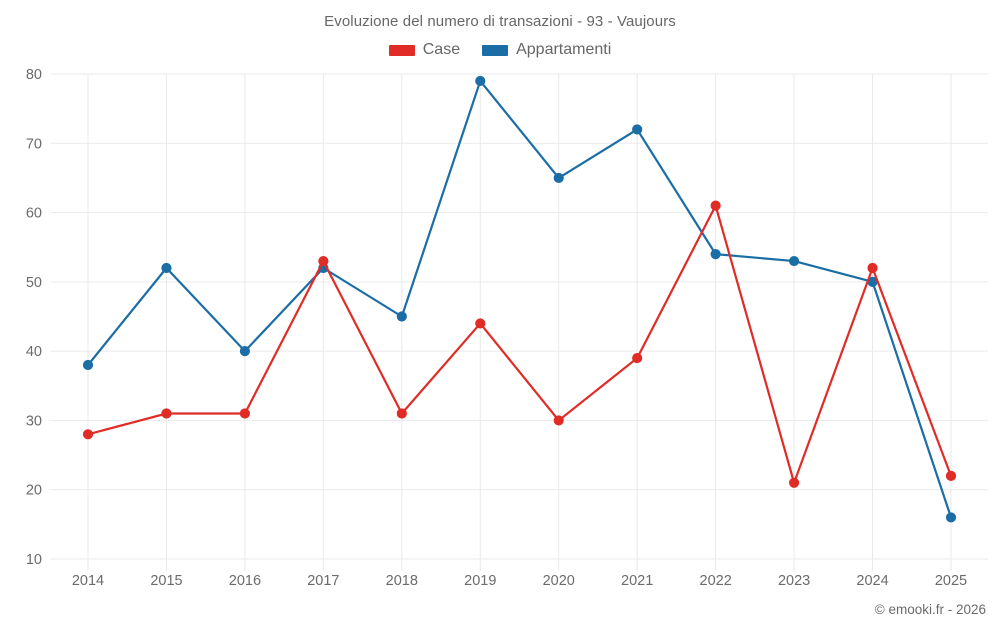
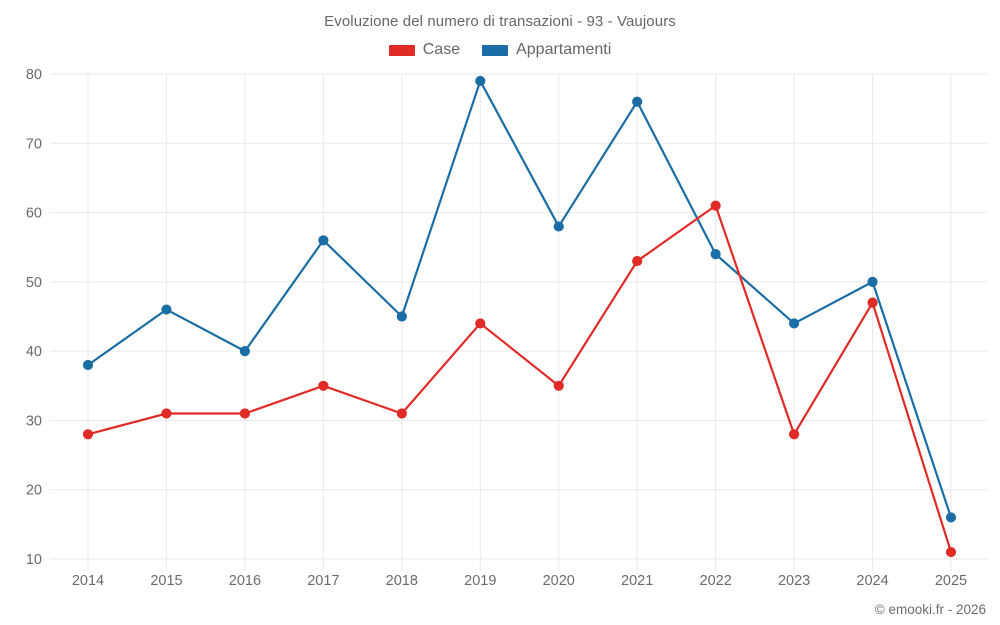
Appartamenti/2015: 52 -> 46
Case/2017: 53 -> 35
Appartamenti/2017: 52 -> 56
Case/2020: 30 -> 35
Appartamenti/2020: 65 -> 58
Case/2021: 39 -> 53
Appartamenti/2021: 72 -> 76
Case/2023: 21 -> 28
Appartamenti/2023: 53 -> 44
Case/2024: 52 -> 47
Case/2025: 22 -> 11
